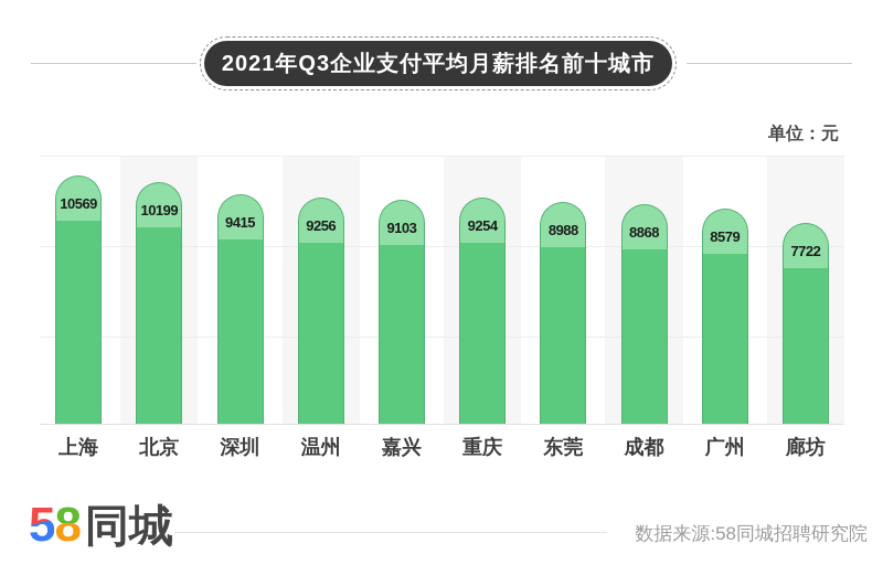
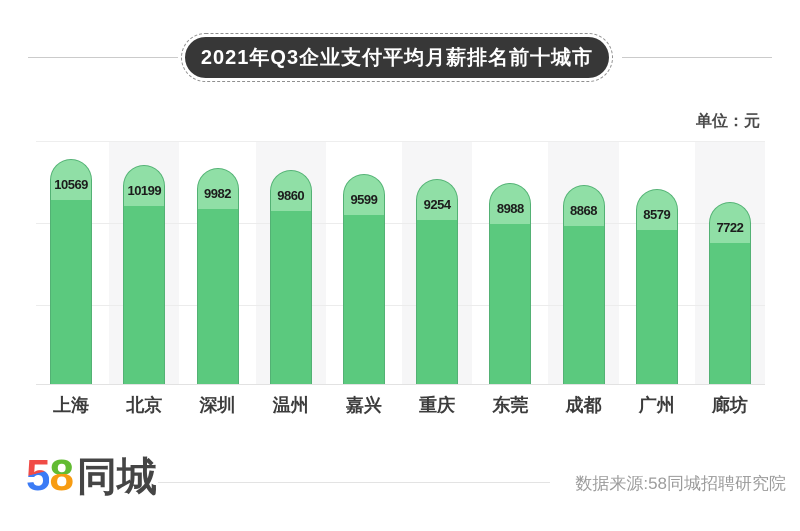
深圳: 9415 -> 9982
温州: 9256 -> 9860
嘉兴: 9103 -> 9599
